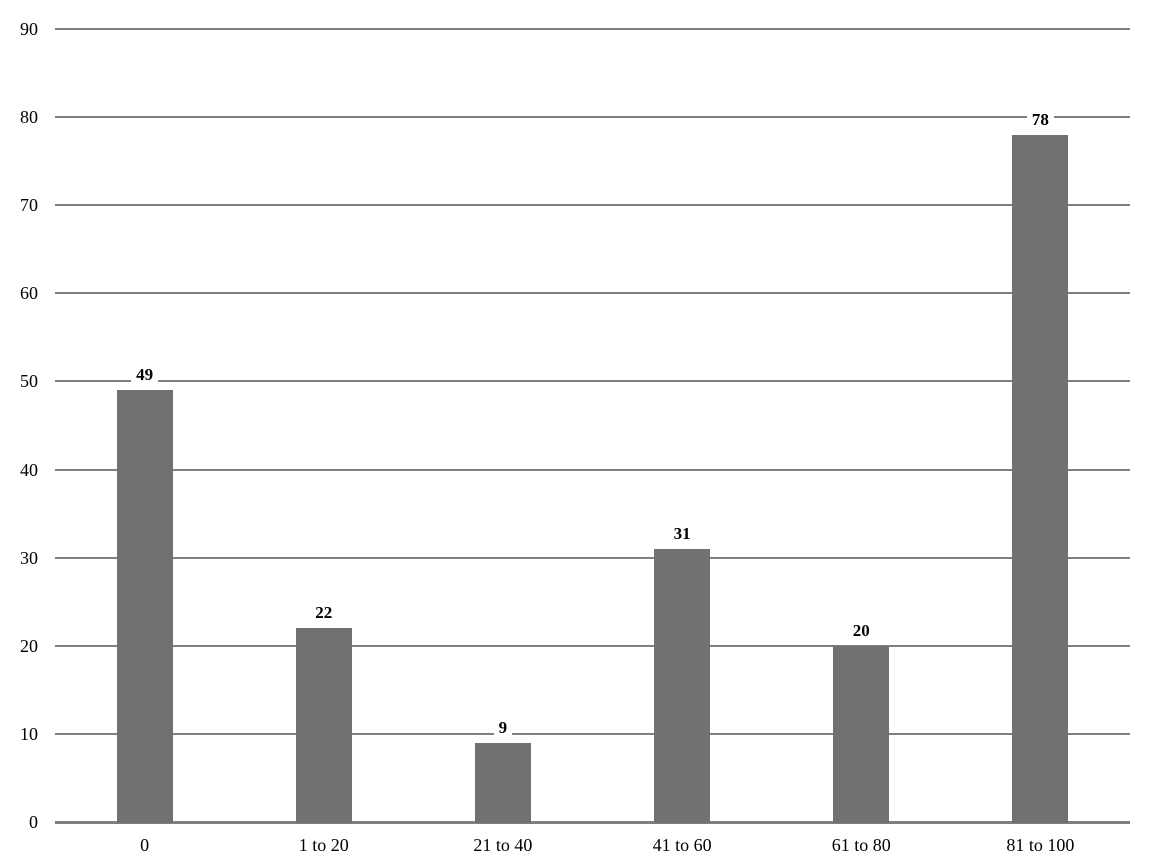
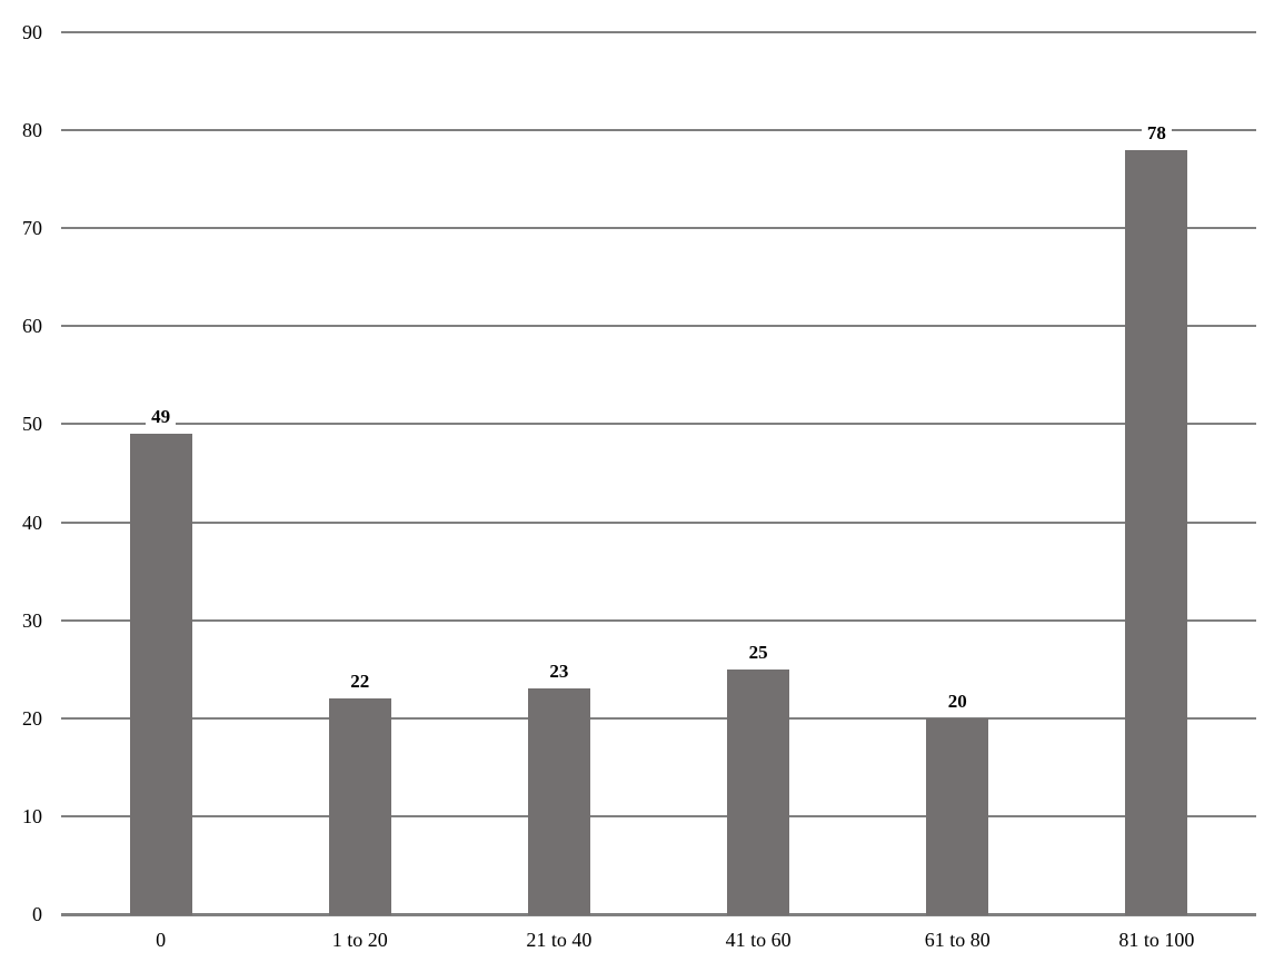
21 to 40: 9 -> 23
41 to 60: 31 -> 25
